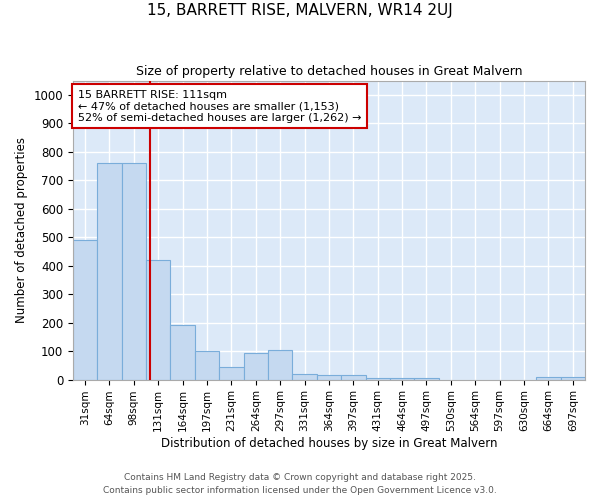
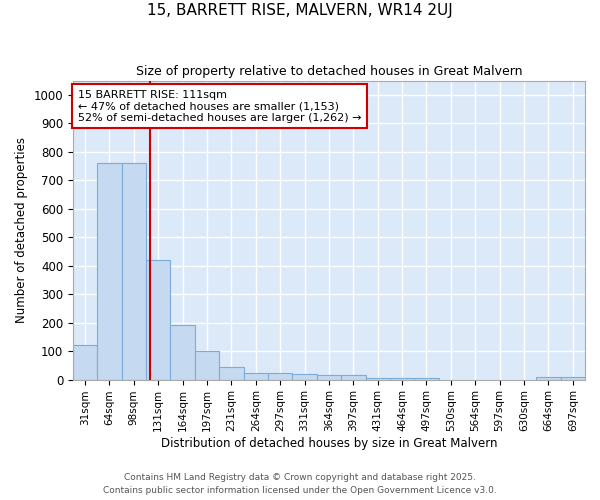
31sqm: 490 -> 120
264sqm: 95 -> 22
297sqm: 105 -> 22
